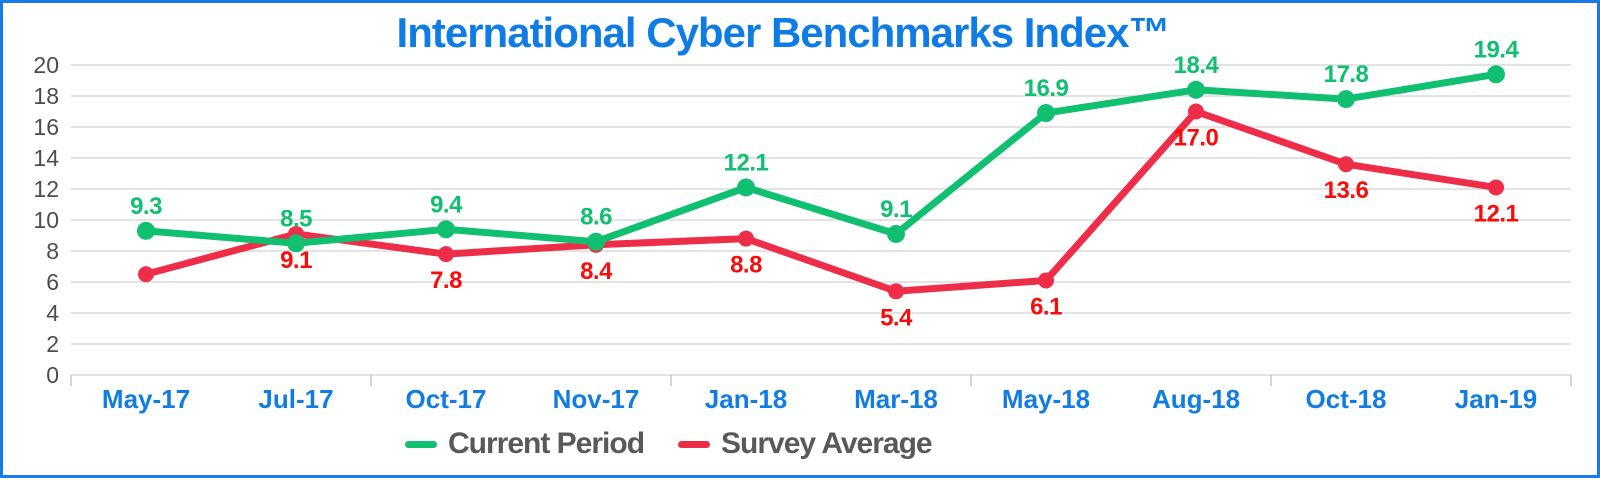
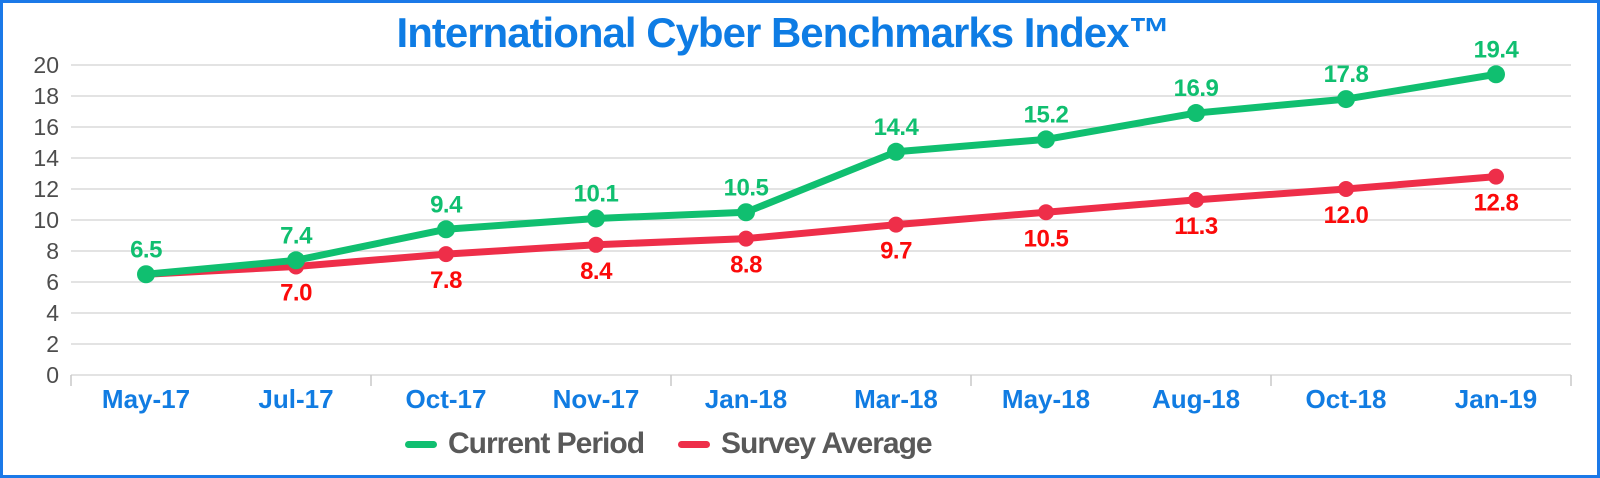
Current Period/May-17: 9.3 -> 6.5
Current Period/Jul-17: 8.5 -> 7.4
Survey Average/Jul-17: 9.1 -> 7.0
Current Period/Nov-17: 8.6 -> 10.1
Current Period/Jan-18: 12.1 -> 10.5
Current Period/Mar-18: 9.1 -> 14.4
Survey Average/Mar-18: 5.4 -> 9.7
Current Period/May-18: 16.9 -> 15.2
Survey Average/May-18: 6.1 -> 10.5
Current Period/Aug-18: 18.4 -> 16.9
Survey Average/Aug-18: 17.0 -> 11.3
Survey Average/Oct-18: 13.6 -> 12.0
Survey Average/Jan-19: 12.1 -> 12.8
